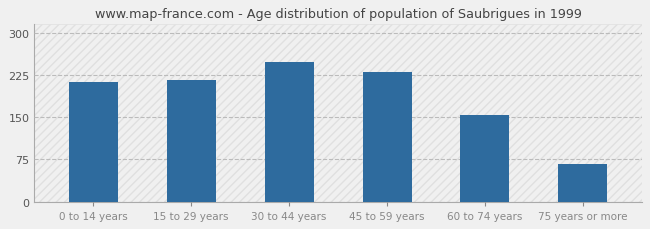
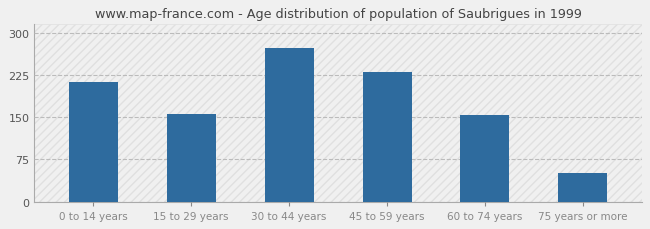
15 to 29 years: 216 -> 155
30 to 44 years: 248 -> 272
75 years or more: 66 -> 50
